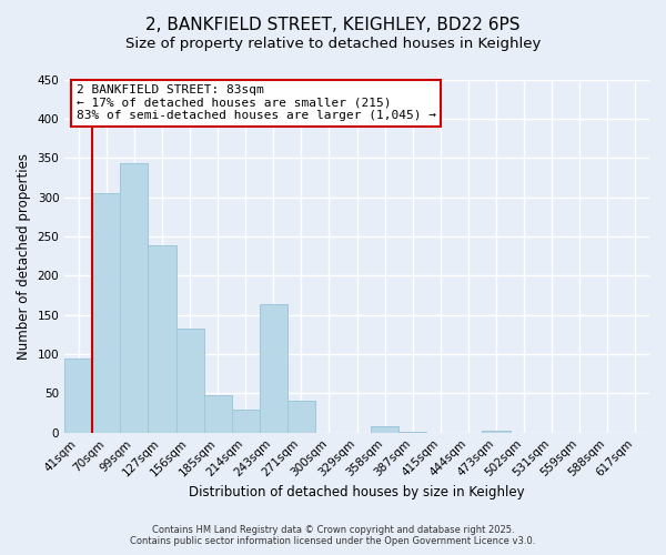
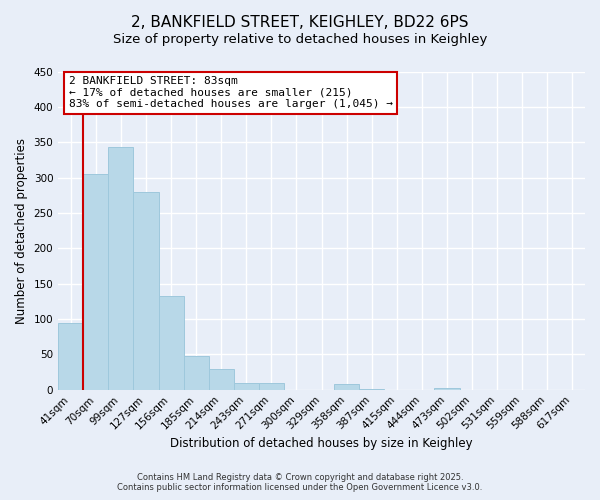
127sqm: 238 -> 280
243sqm: 164 -> 10
271sqm: 40 -> 9
